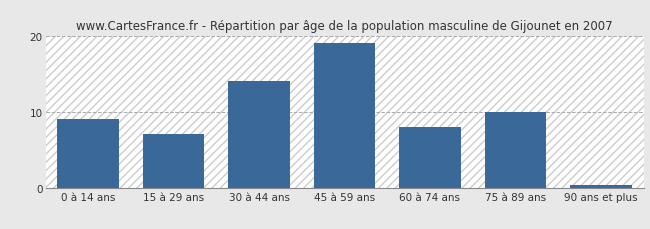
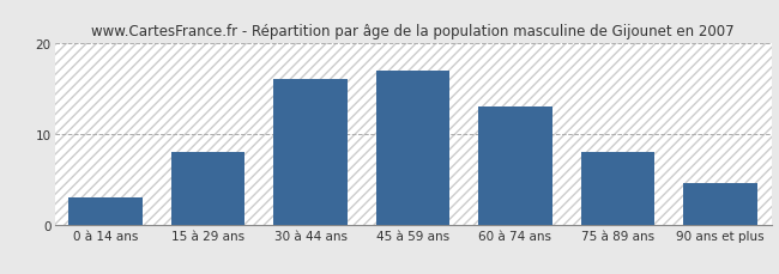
0 à 14 ans: 9.0 -> 3.0
15 à 29 ans: 7.0 -> 8.0
30 à 44 ans: 14.0 -> 16.0
45 à 59 ans: 19.0 -> 17.0
60 à 74 ans: 8.0 -> 13.0
75 à 89 ans: 10.0 -> 8.0
90 ans et plus: 0.3 -> 4.6
